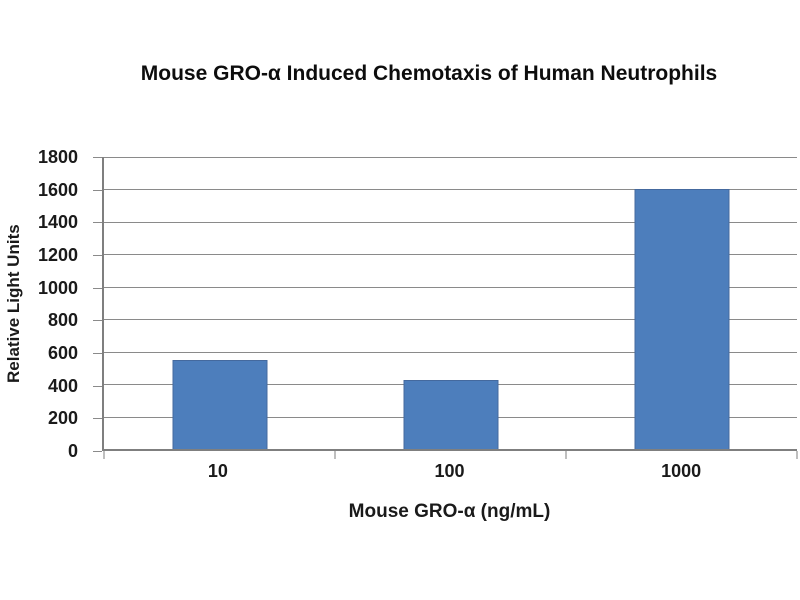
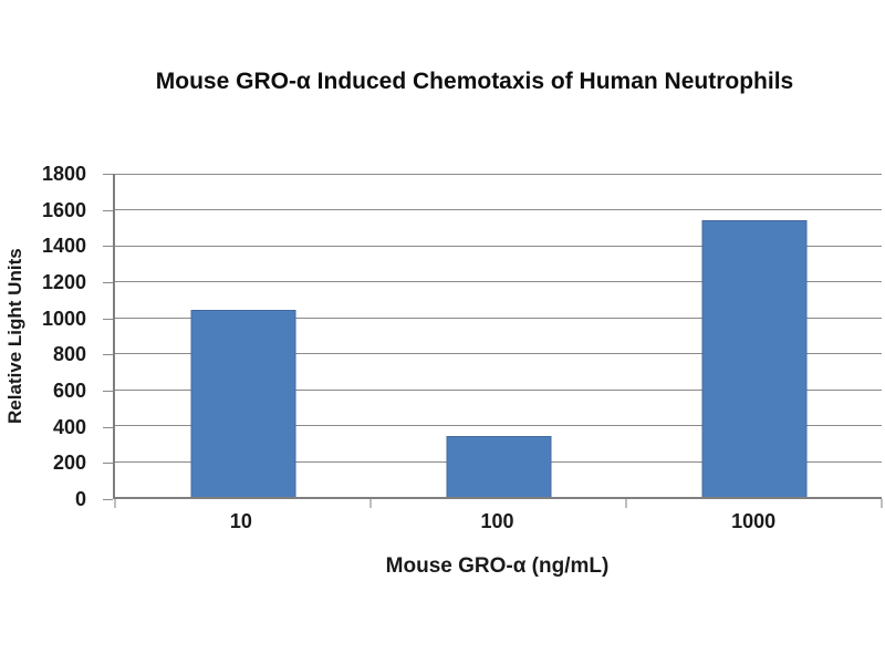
10: 550 -> 1040
100: 420 -> 340
1000: 1600 -> 1540
